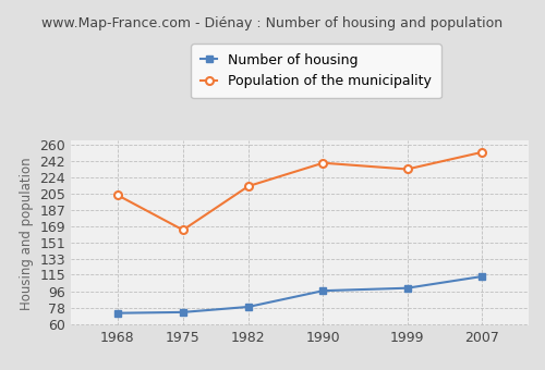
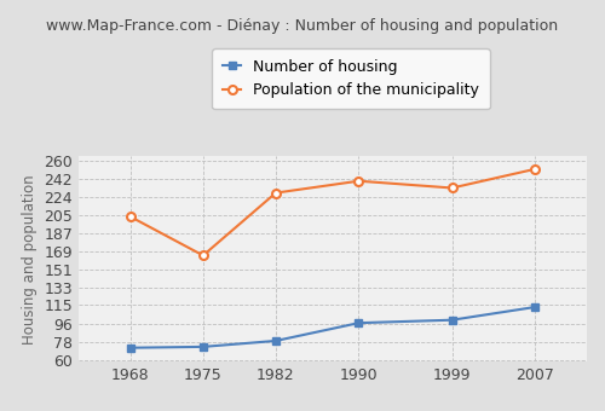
Population of the municipality/1982: 214 -> 228
